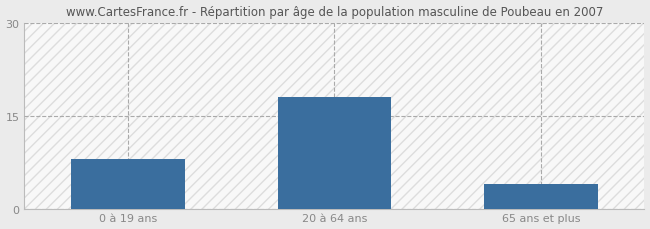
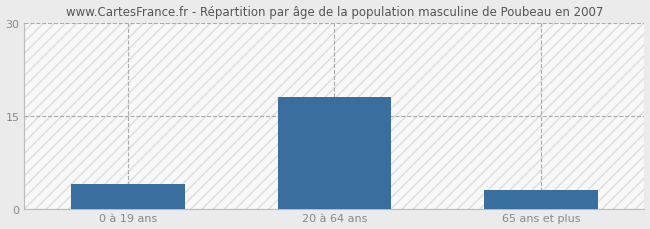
0 à 19 ans: 8 -> 4
65 ans et plus: 4 -> 3
